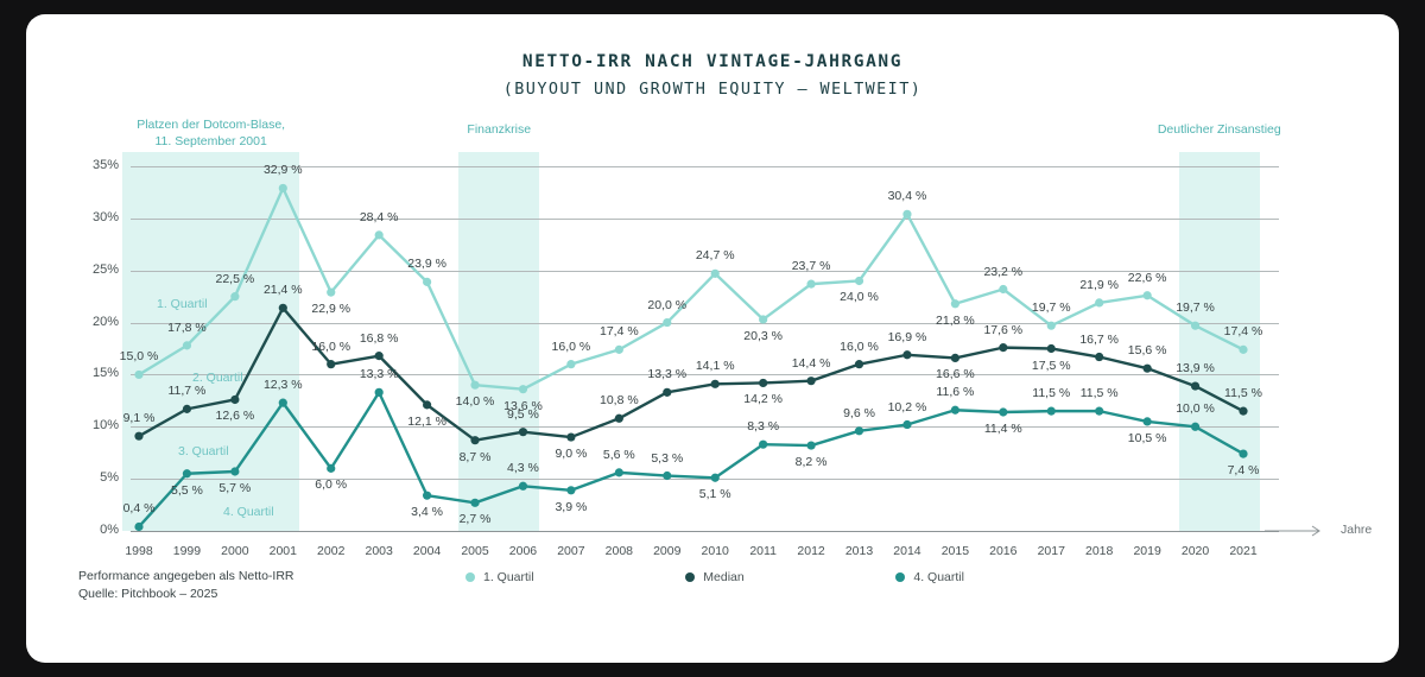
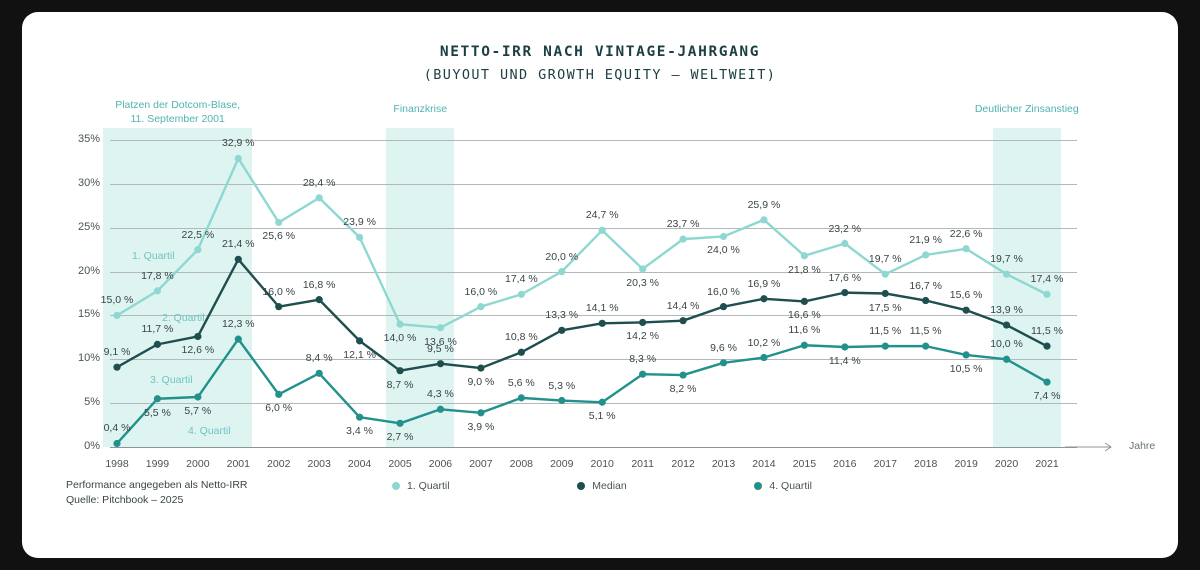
1. Quartil/2002: 22,9 -> 25,6
4. Quartil/2003: 13,3 -> 8,4
1. Quartil/2014: 30,4 -> 25,9
